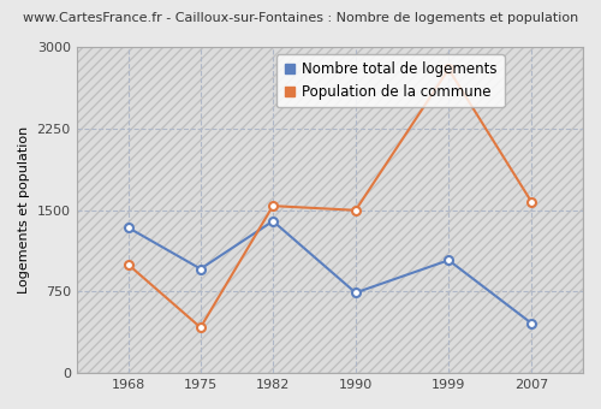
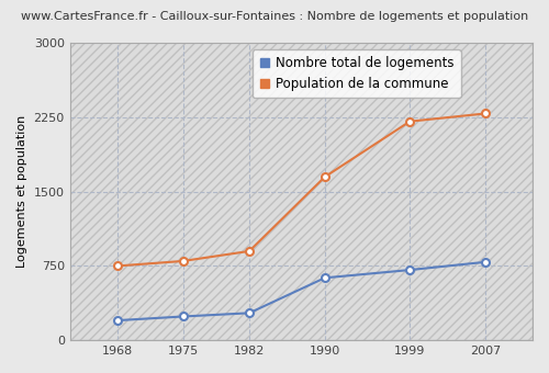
Nombre total de logements/1968: 1340 -> 200
Population de la commune/1968: 1000 -> 750
Nombre total de logements/1975: 960 -> 240
Population de la commune/1975: 420 -> 800
Nombre total de logements/1982: 1400 -> 280
Population de la commune/1982: 1540 -> 900
Nombre total de logements/1990: 740 -> 630
Population de la commune/1990: 1500 -> 1650
Nombre total de logements/1999: 1040 -> 710
Population de la commune/1999: 2800 -> 2210
Nombre total de logements/2007: 460 -> 790
Population de la commune/2007: 1580 -> 2290
